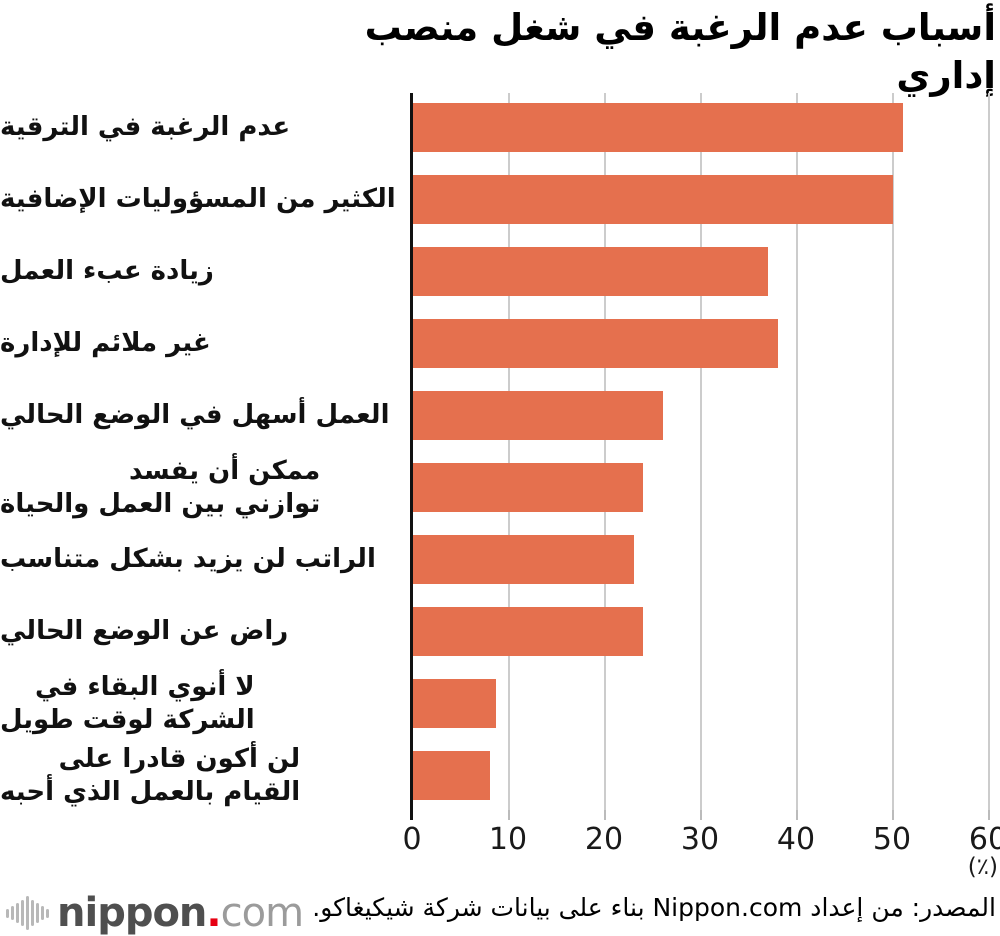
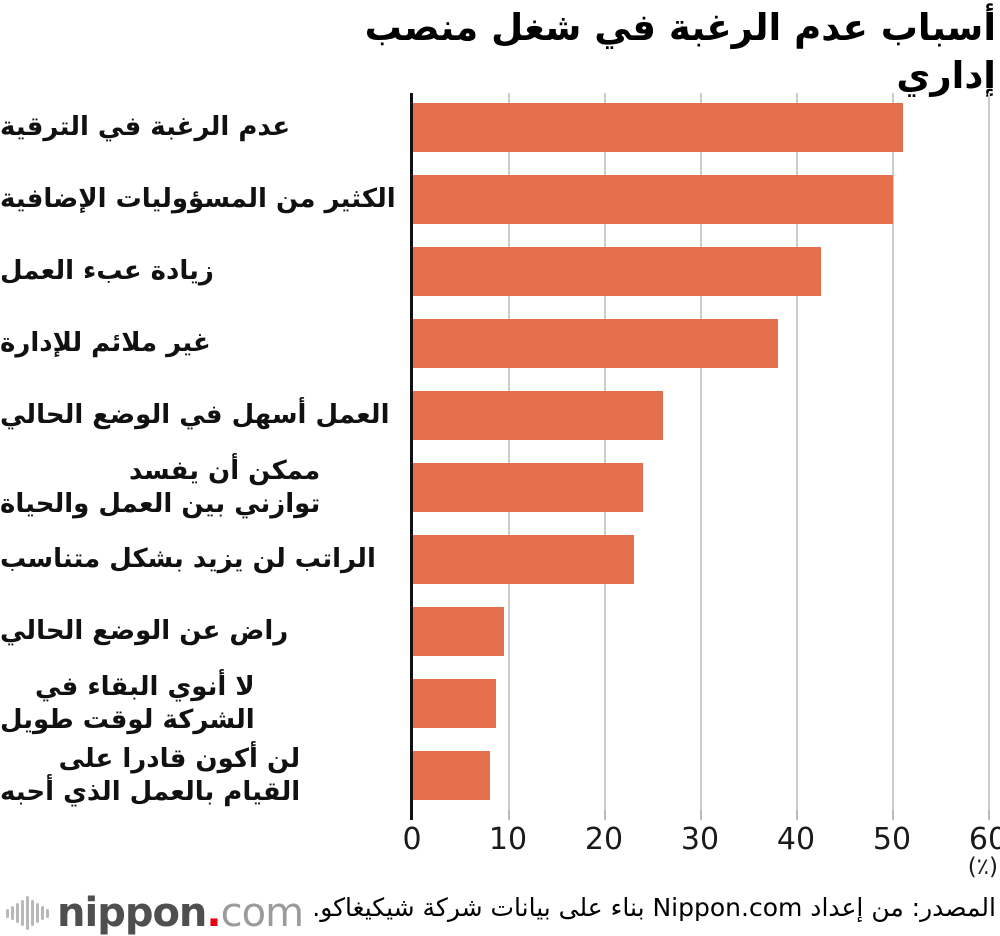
زيادة عبء العمل: 37 -> 42
راض عن الوضع الحالي: 24 -> 10
